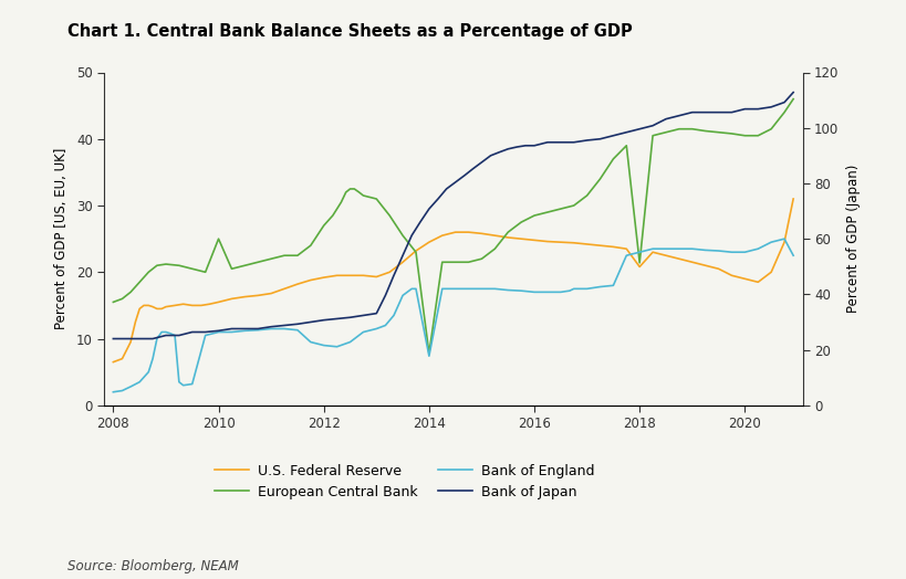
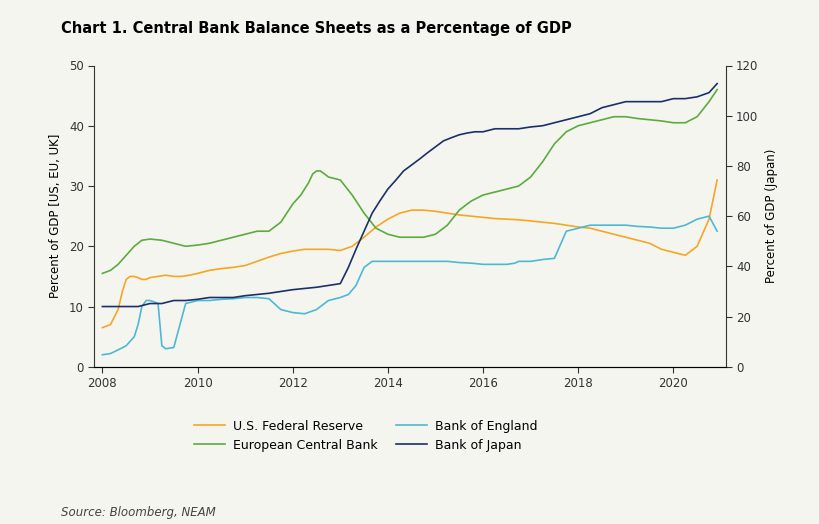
European Central Bank/2010: 25.0 -> 20.2
European Central Bank/2014: 7.8 -> 22.0
Bank of England/2014: 7.4 -> 17.5
U.S. Federal Reserve/2018: 20.8 -> 23.2
European Central Bank/2018: 21.4 -> 40.0
